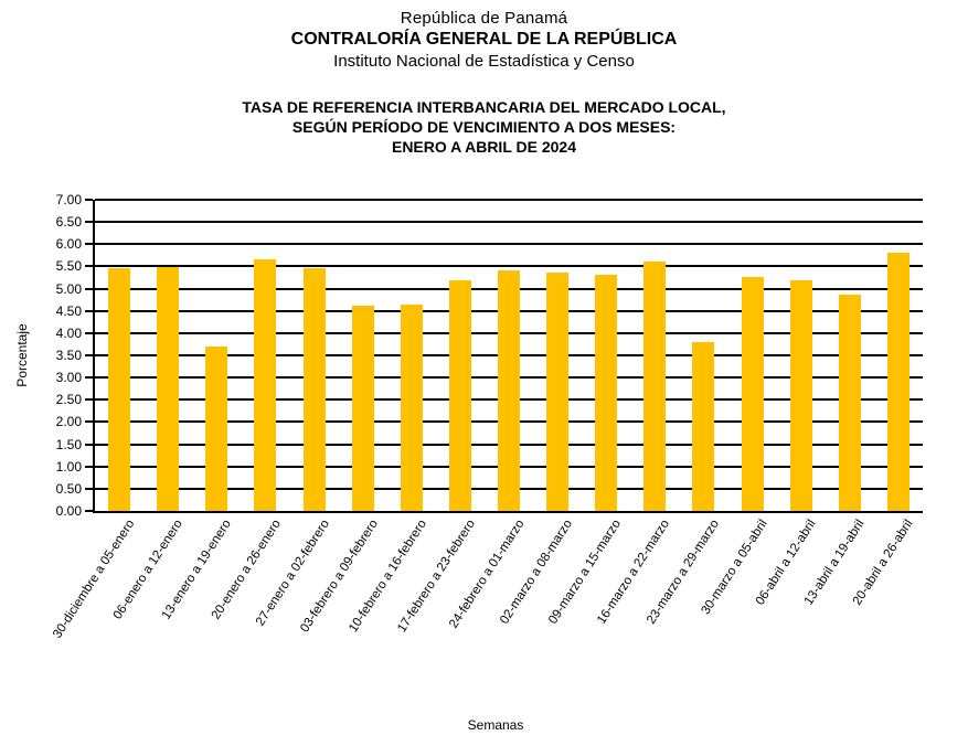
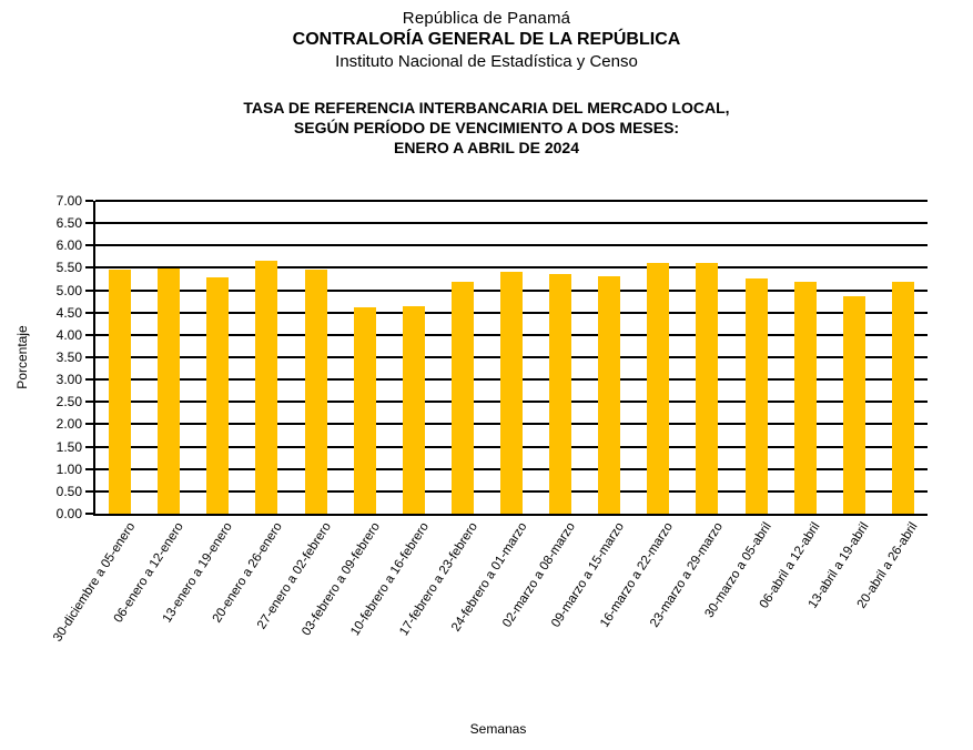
13-enero a 19-enero: 3.7 -> 5.3
23-marzo a 29-marzo: 3.8 -> 5.6
20-abril a 26-abril: 5.8 -> 5.2
